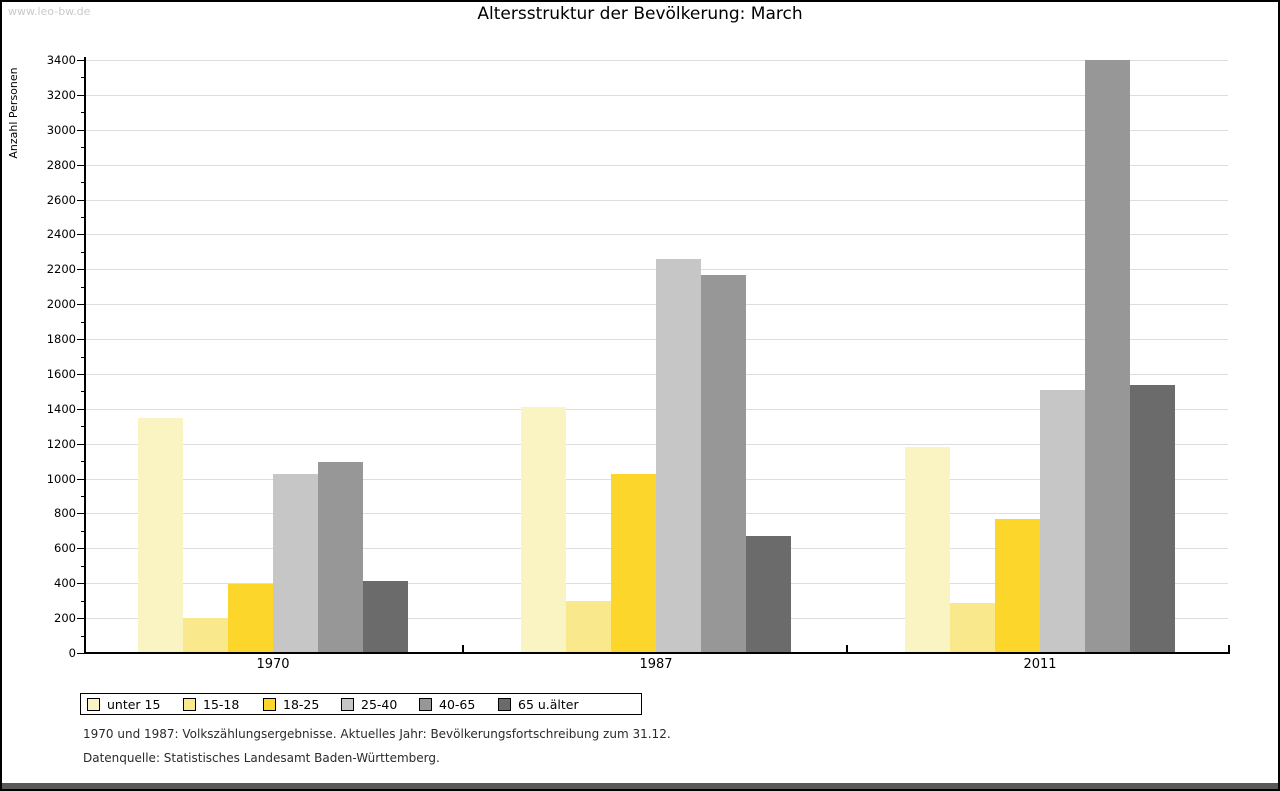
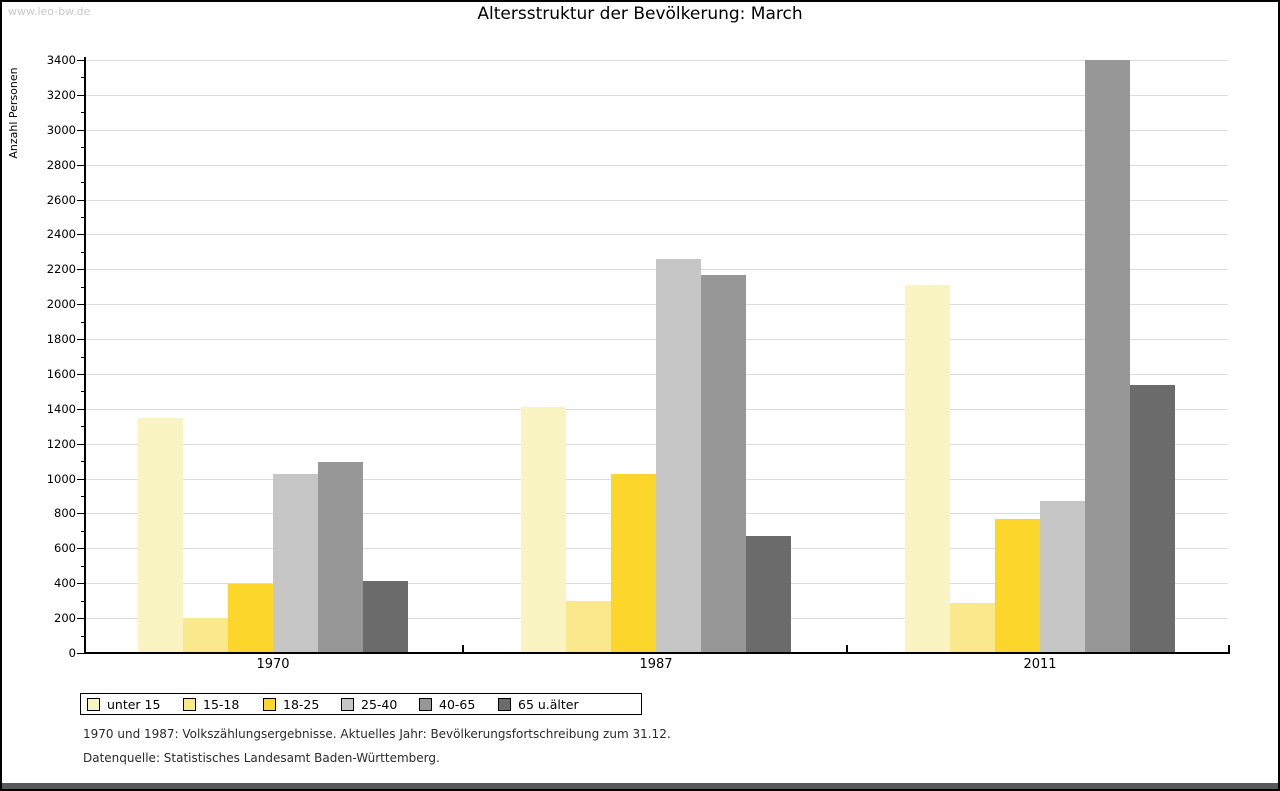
unter 15/2011: 1180 -> 2110
25-40/2011: 1510 -> 870
